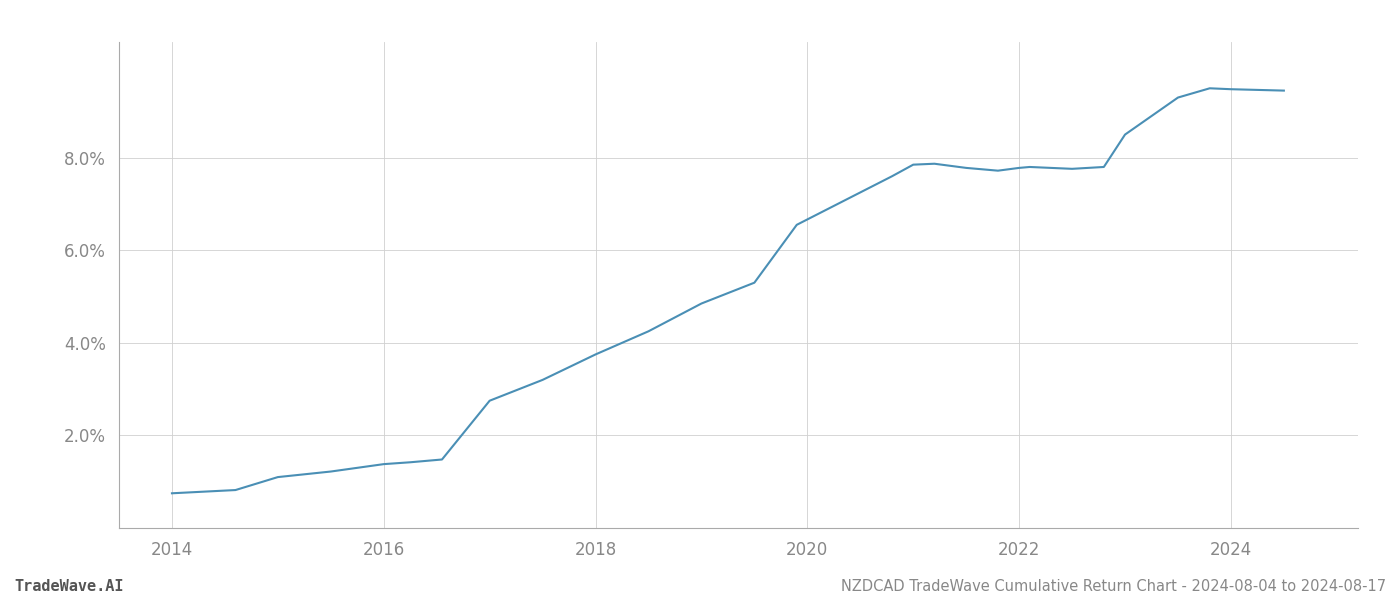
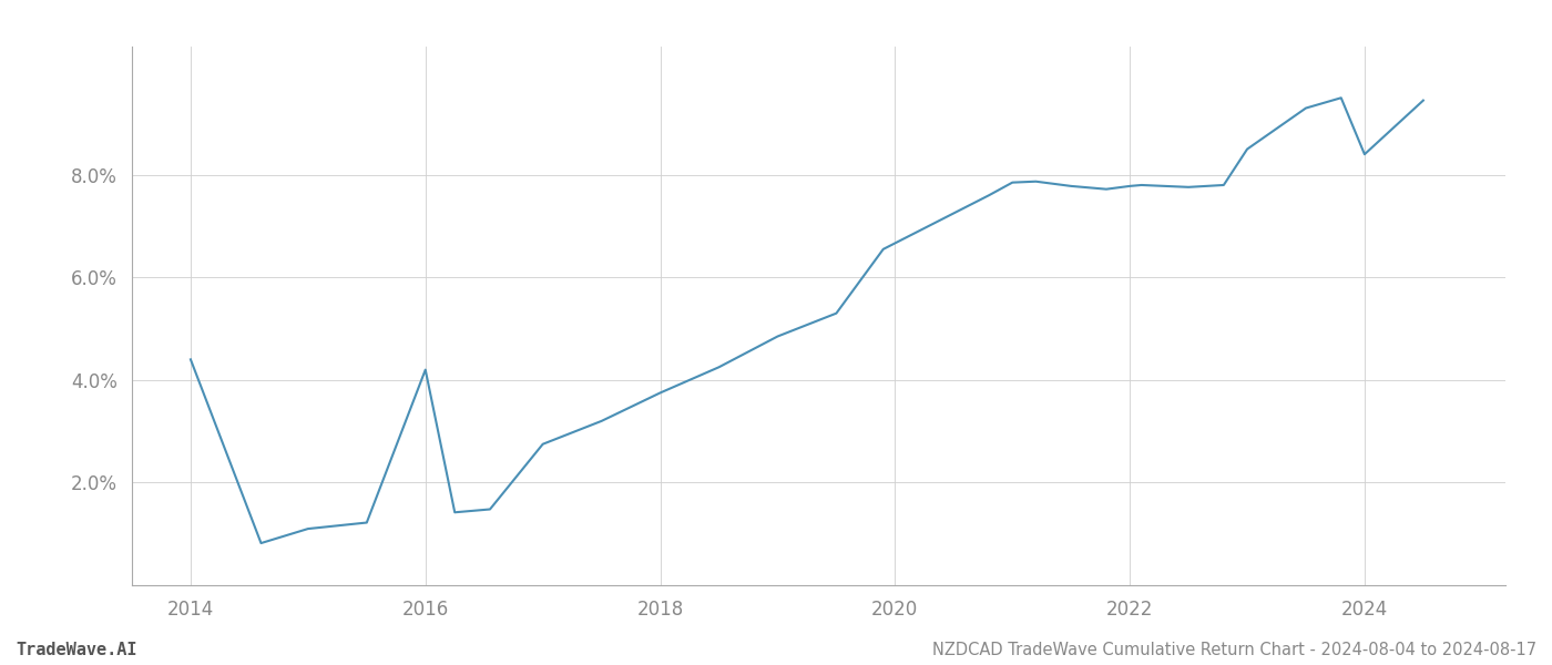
2014: 0.75% -> 4.40%
2016: 1.38% -> 4.20%
2024: 9.48% -> 8.40%
